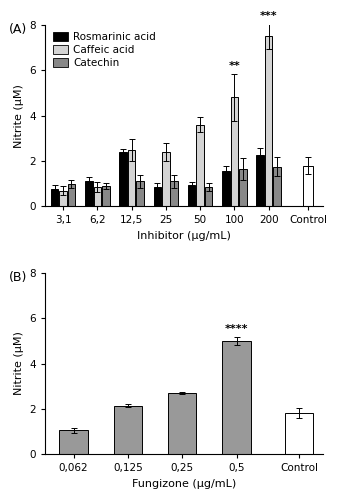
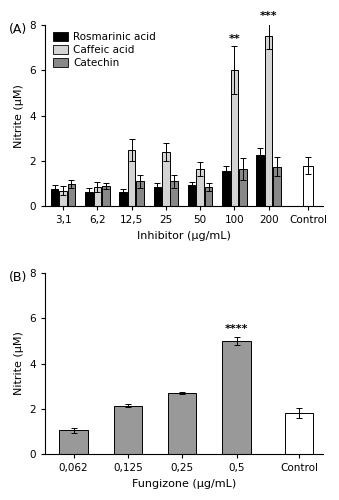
Rosmarinic acid/6,2: 1.10 -> 0.65
Rosmarinic acid/12,5: 2.40 -> 0.65
Caffeic acid/50: 3.60 -> 1.65
Caffeic acid/100: 4.80 -> 6.00
